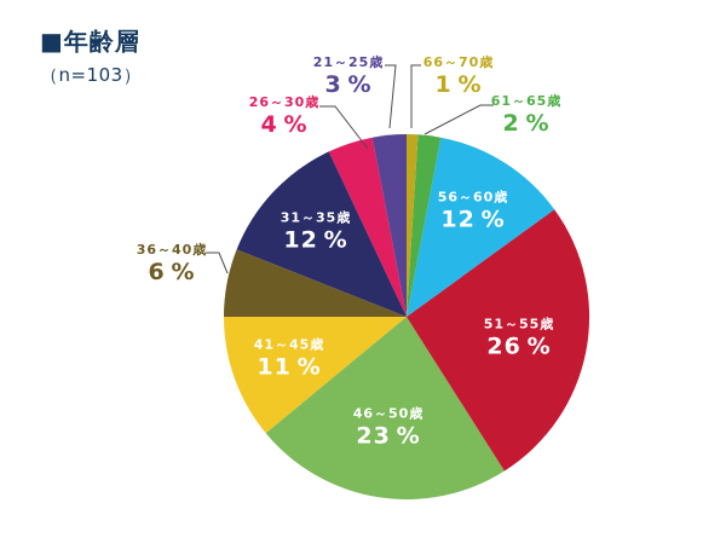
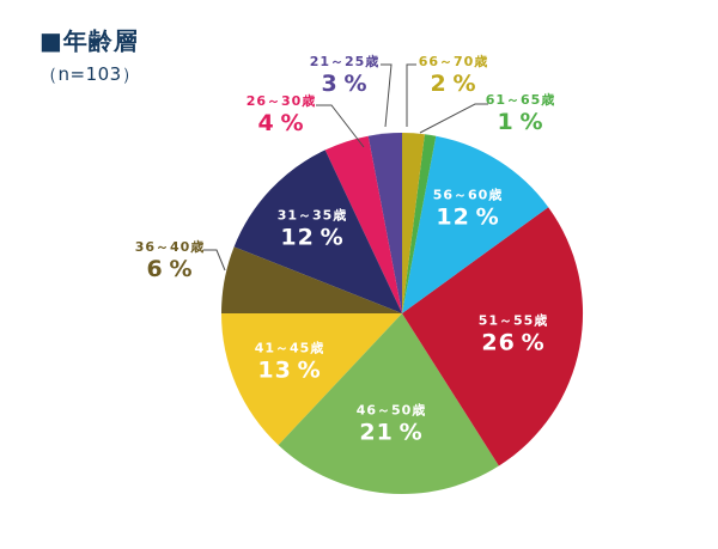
41～45歳: 11 -> 13
46～50歳: 23 -> 21
61～65歳: 2 -> 1
66～70歳: 1 -> 2
